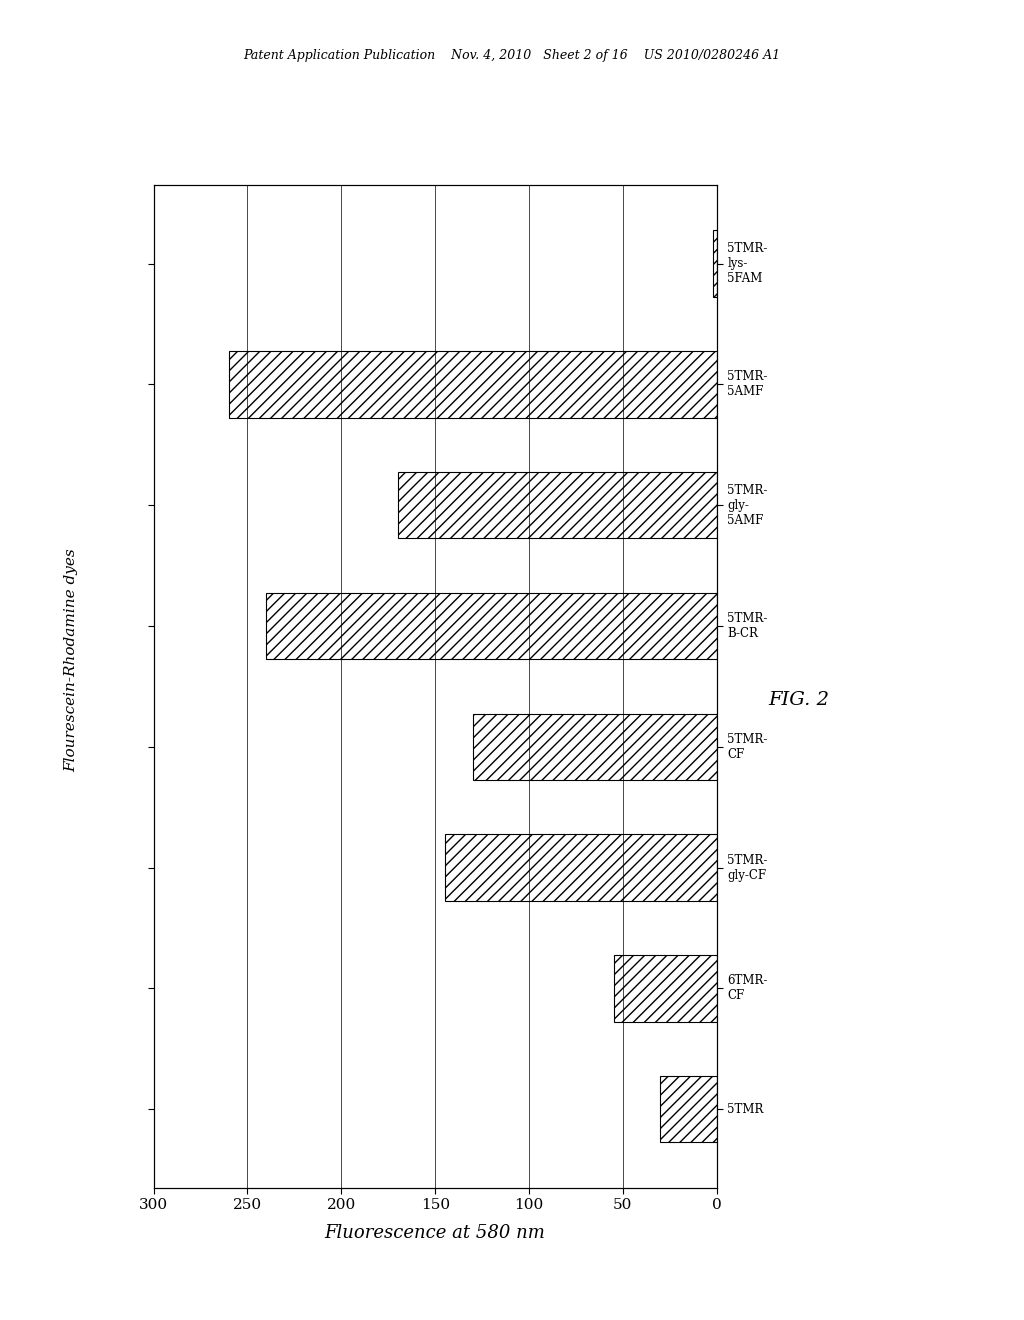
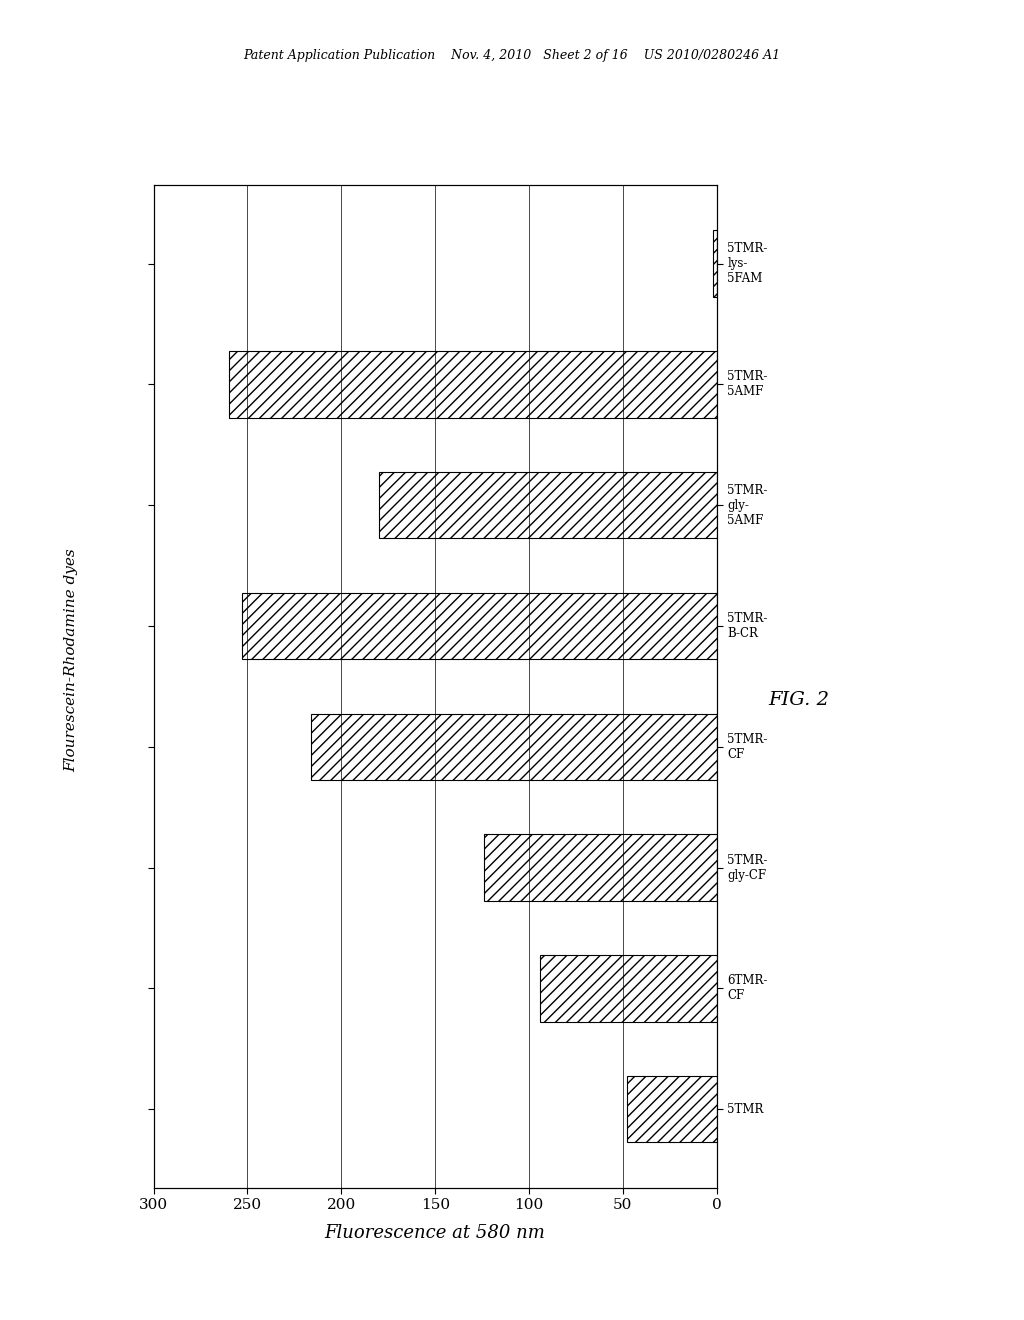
5TMR- gly- 5AMF: 170 -> 180
5TMR- B-CR: 240 -> 253
5TMR- CF: 130 -> 216
5TMR- gly-CF: 145 -> 124
6TMR- CF: 55 -> 94
5TMR: 30 -> 48
